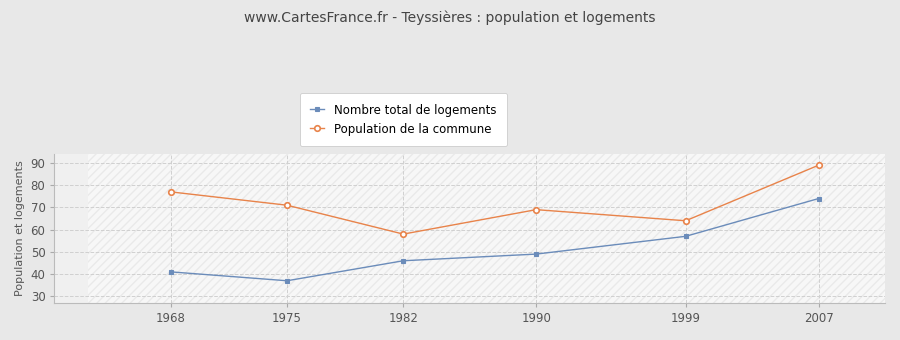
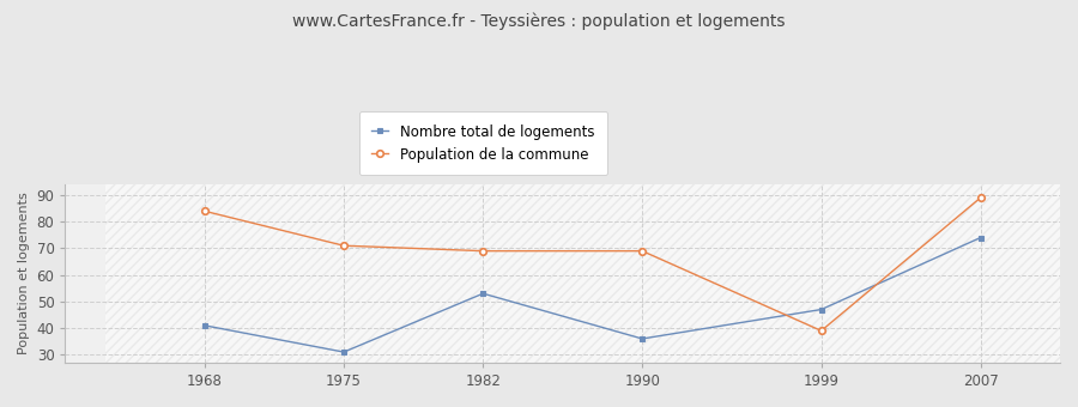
Population de la commune/1968: 77 -> 84
Nombre total de logements/1975: 37 -> 31
Nombre total de logements/1982: 46 -> 53
Population de la commune/1982: 58 -> 69
Nombre total de logements/1990: 49 -> 36
Nombre total de logements/1999: 57 -> 47
Population de la commune/1999: 64 -> 39
